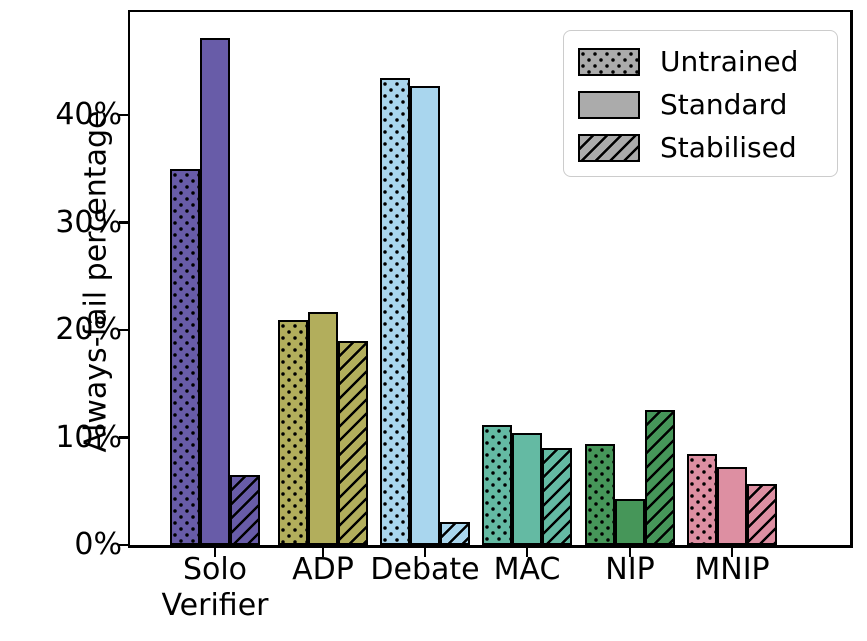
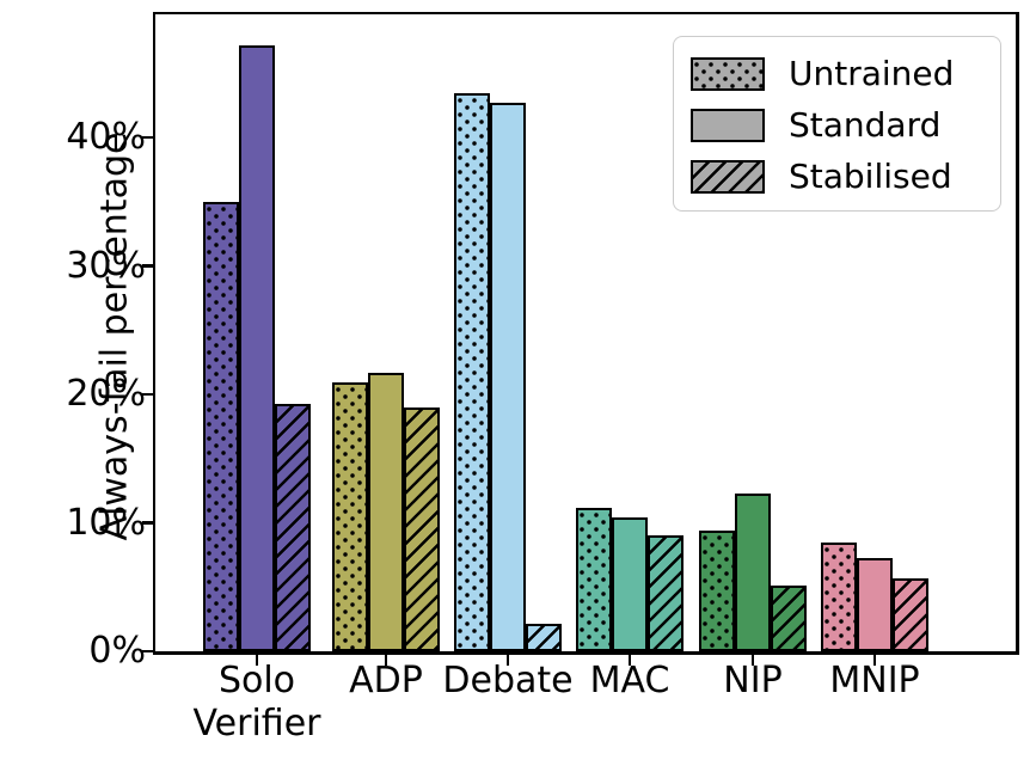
Stabilised/Solo Verifier: 6.5% -> 19.3%
Standard/NIP: 4.3% -> 12.3%
Stabilised/NIP: 12.6% -> 5.1%
